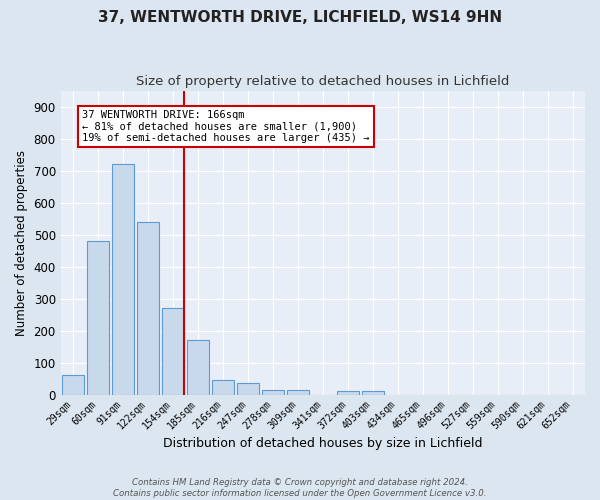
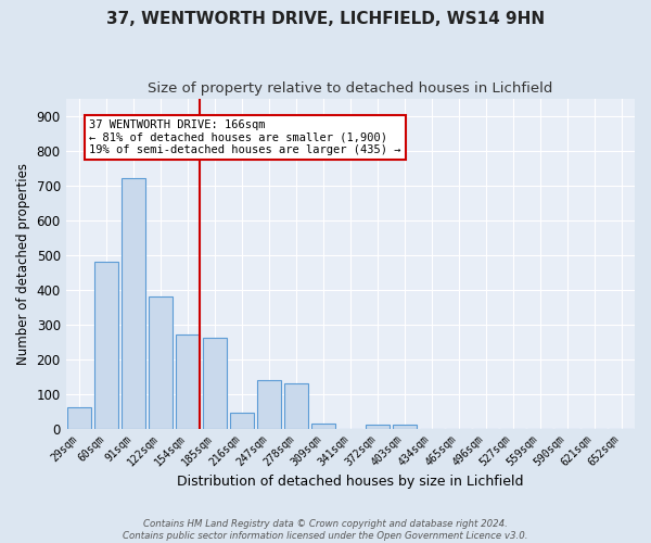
122sqm: 540 -> 380
185sqm: 170 -> 260
247sqm: 35 -> 140
278sqm: 15 -> 130
